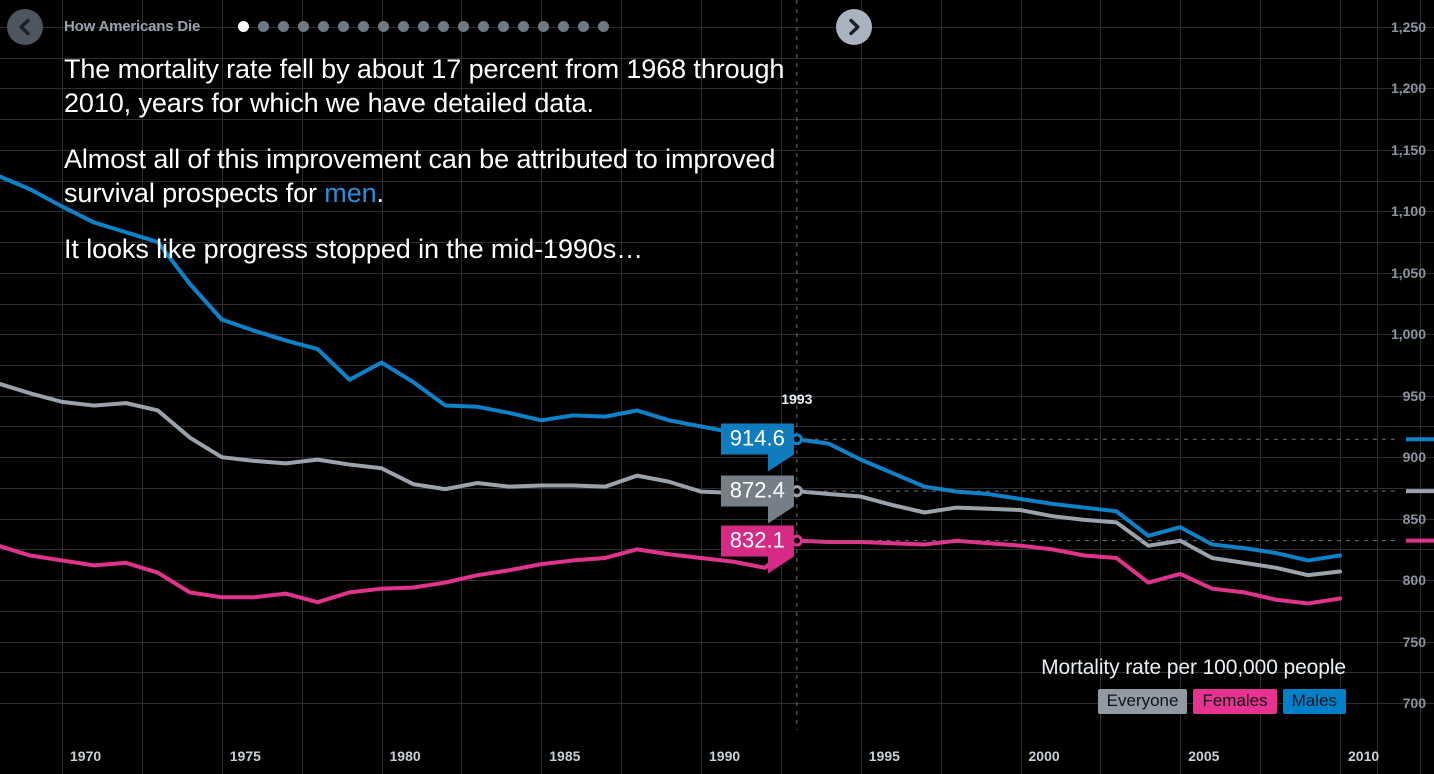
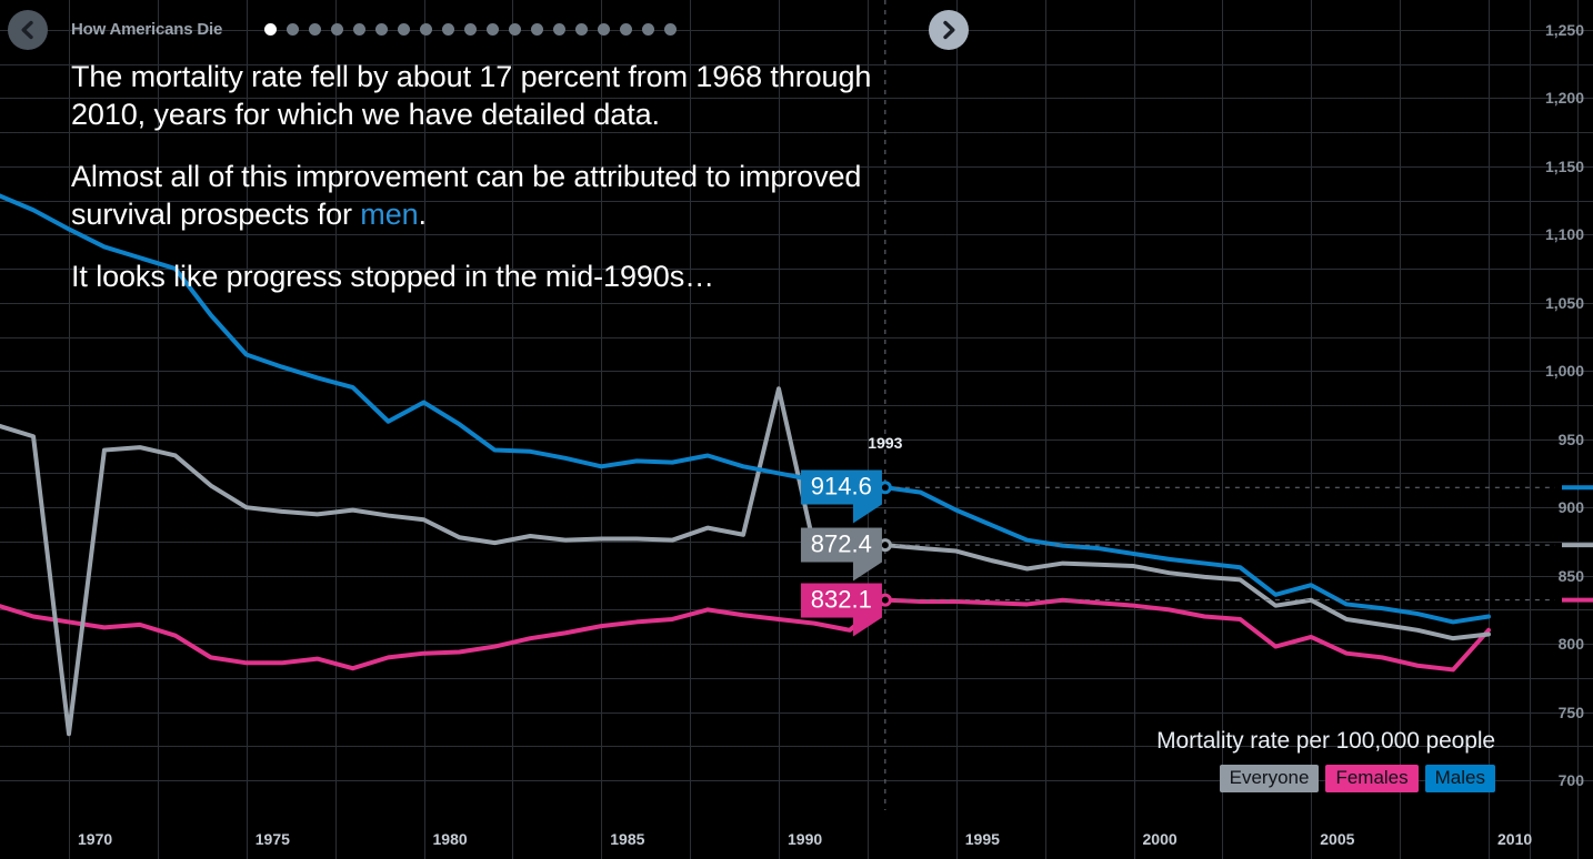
Everyone/1970: 945 -> 734
Everyone/1990: 872 -> 987
Females/2010: 785 -> 810
